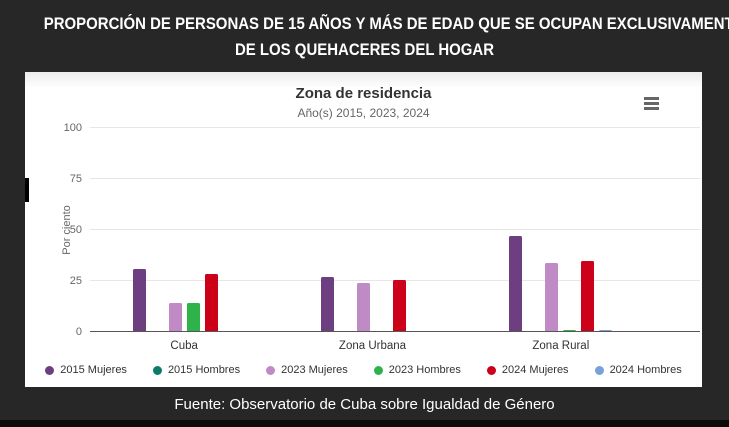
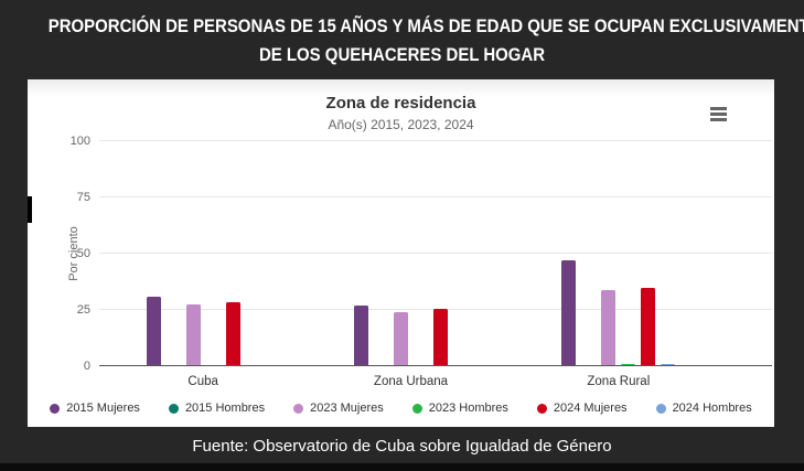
2023 Mujeres/Cuba: 14 -> 28
2023 Hombres/Cuba: 14 -> 1
